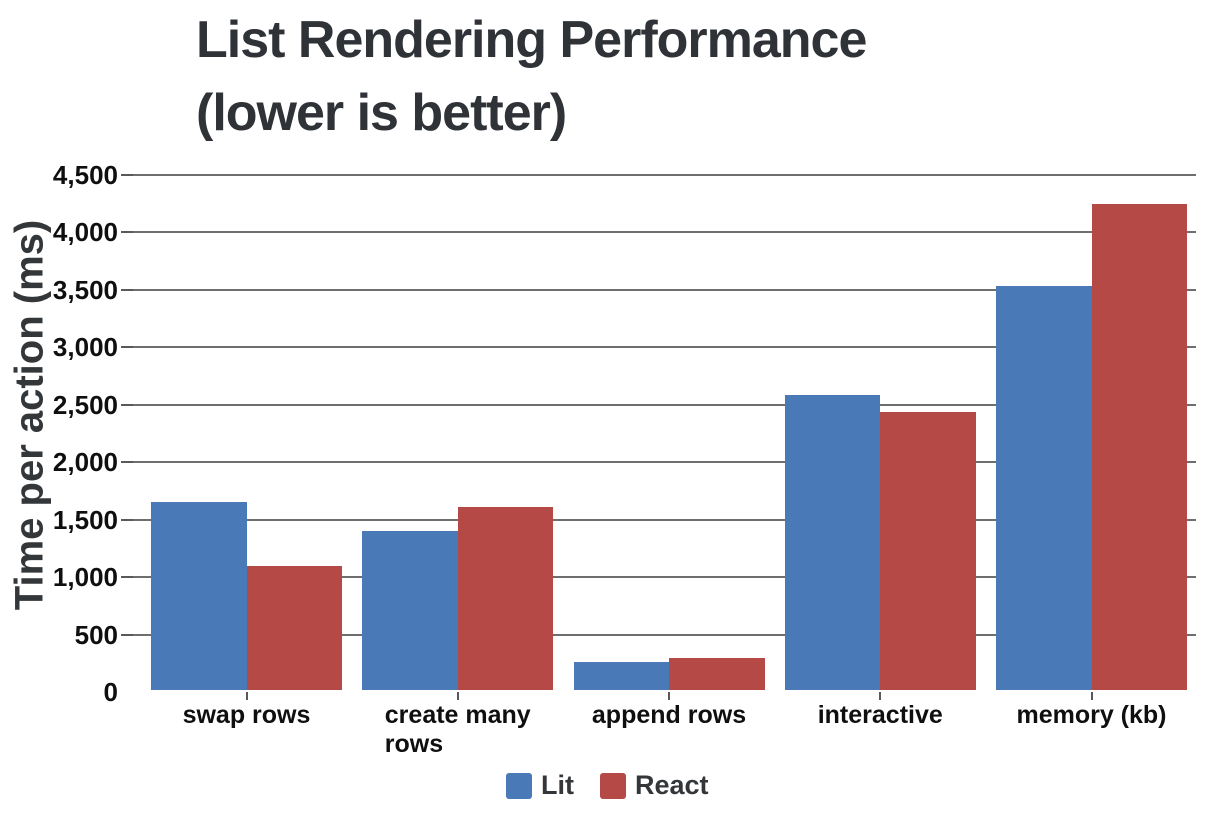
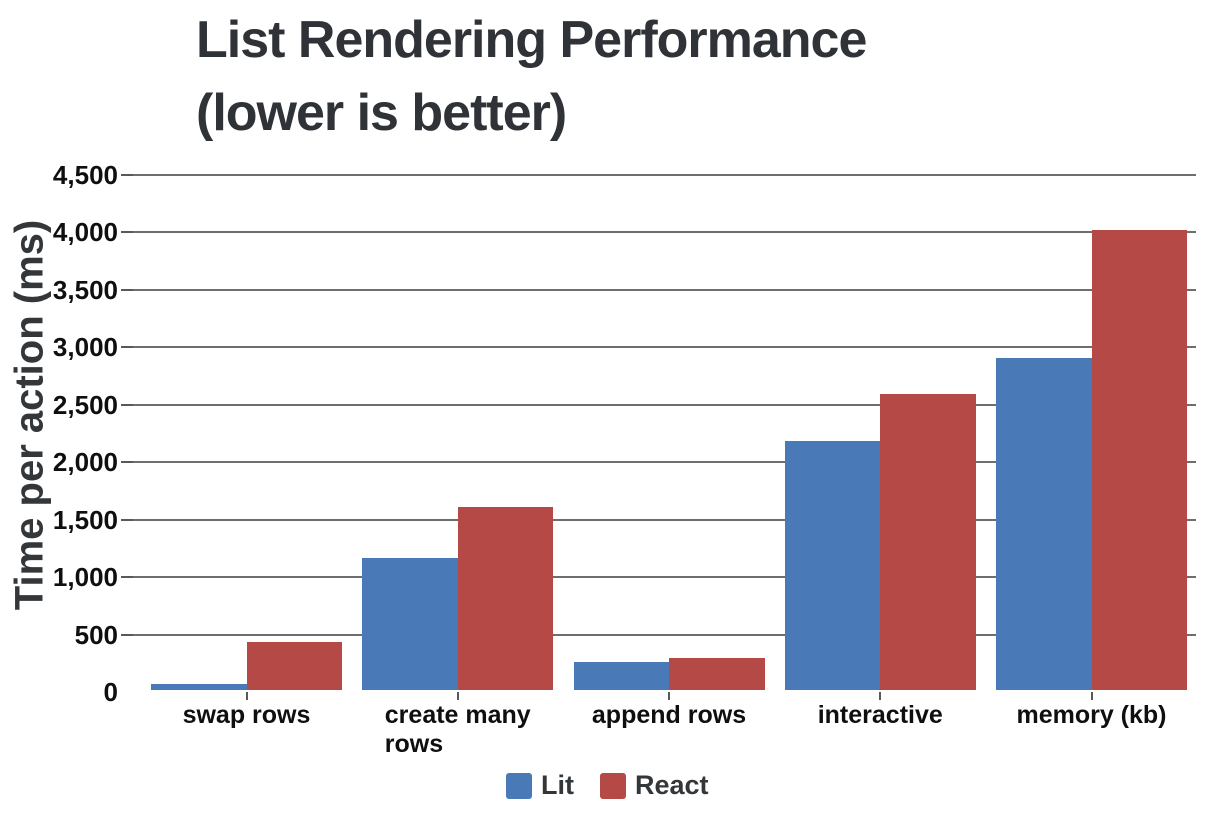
Lit/swap rows: 1640 -> 60
React/swap rows: 1080 -> 420
Lit/create many rows: 1380 -> 1140
Lit/interactive: 2570 -> 2170
React/interactive: 2420 -> 2580
Lit/memory (kb): 3520 -> 2890
React/memory (kb): 4230 -> 4000
